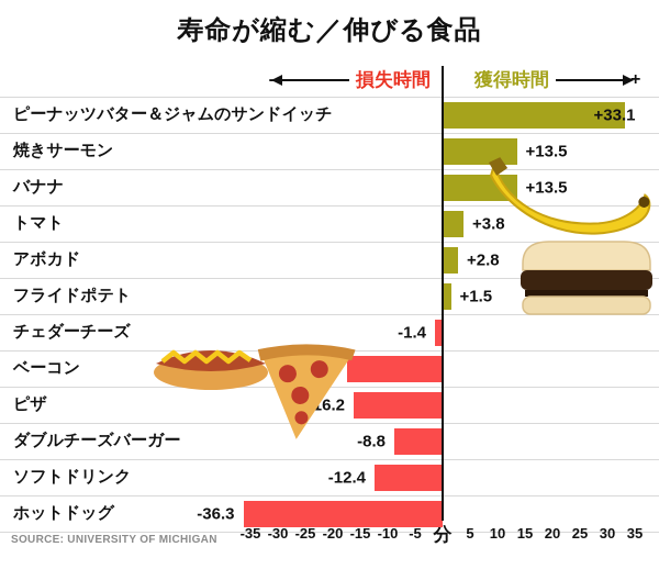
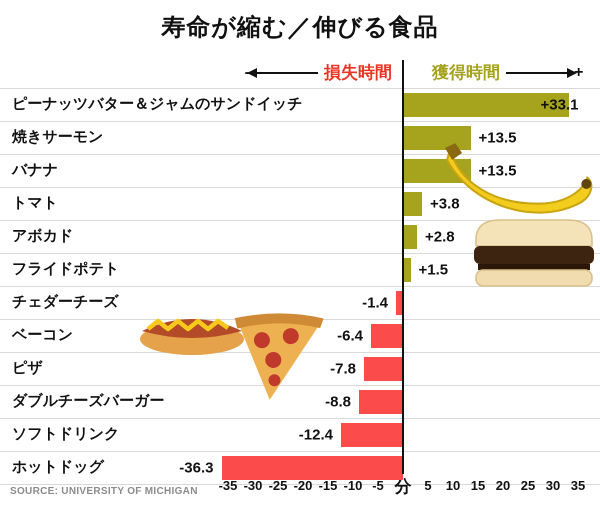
ベーコン: -17.4 -> -6.4
ピザ: -16.2 -> -7.8
